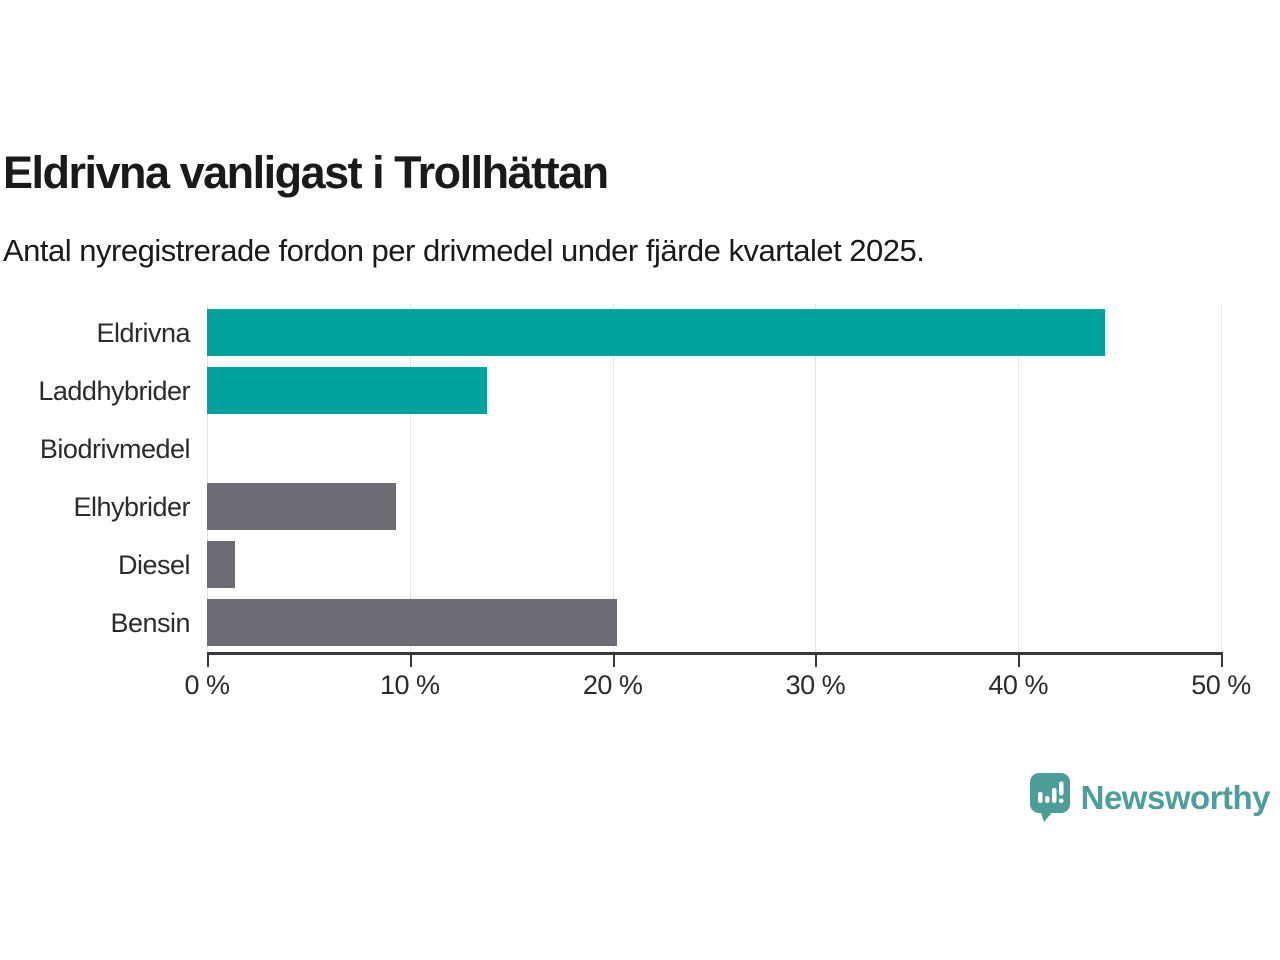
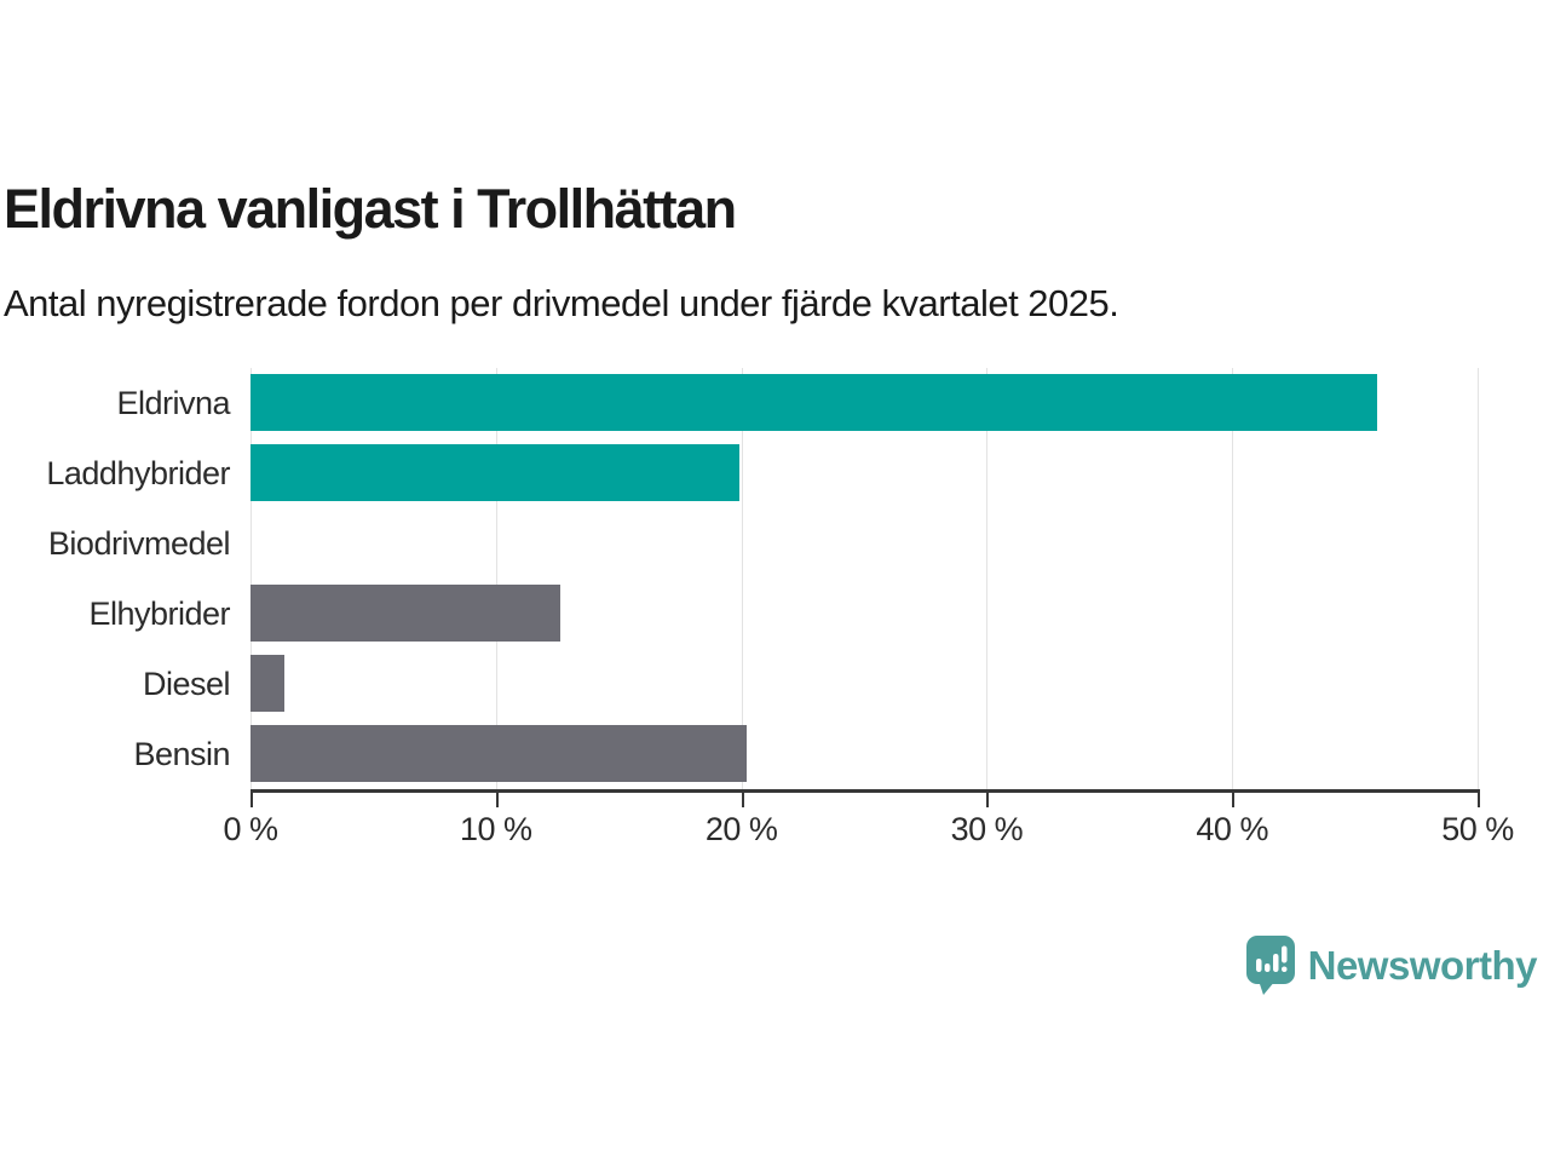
Eldrivna: 44.3% -> 45.9%
Laddhybrider: 13.8% -> 19.9%
Elhybrider: 9.3% -> 12.6%
